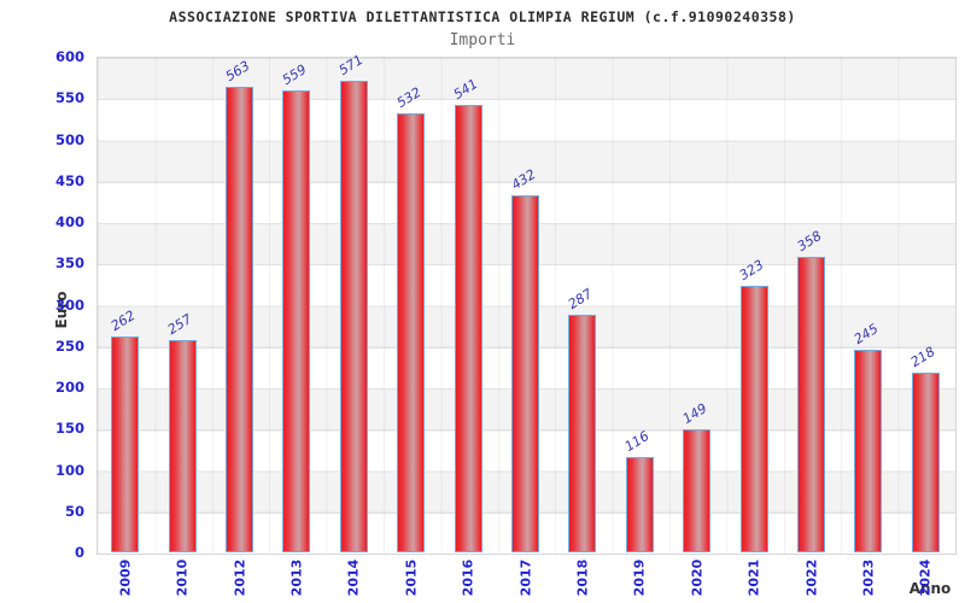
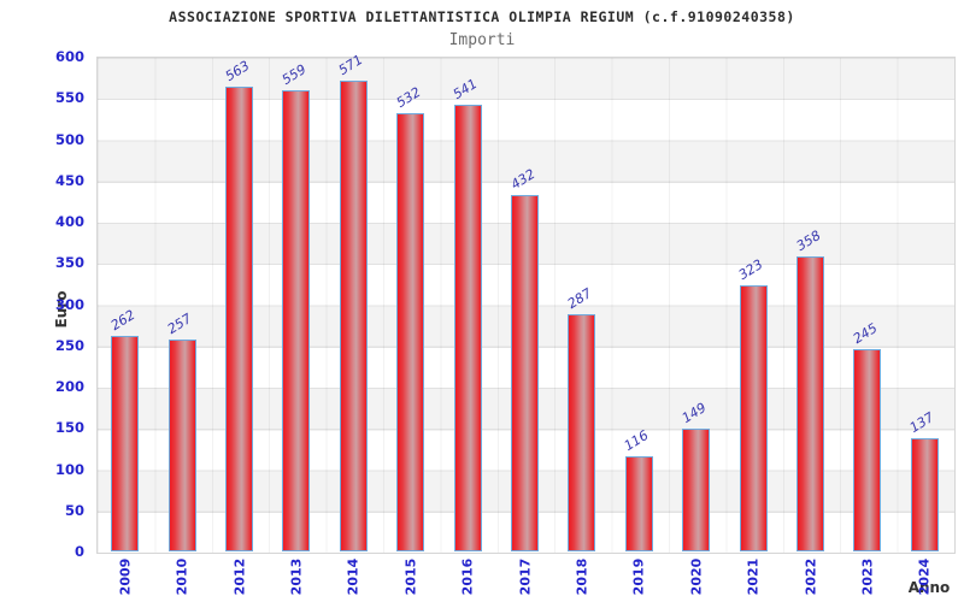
2024: 218 -> 137
